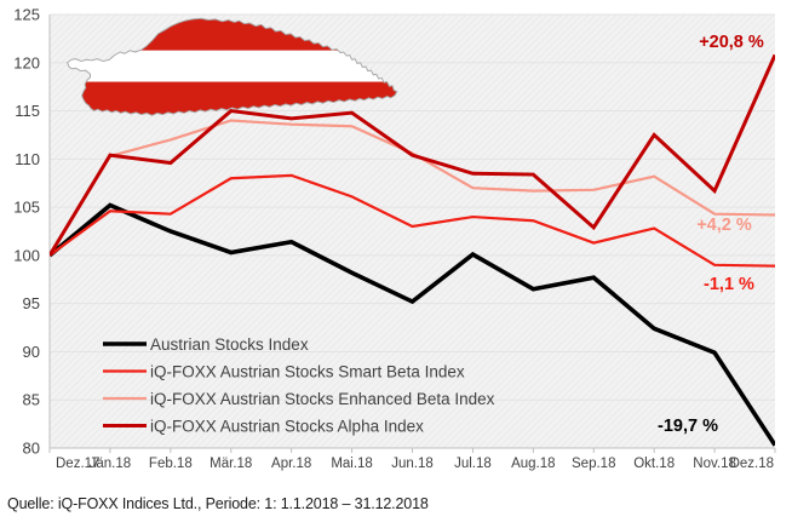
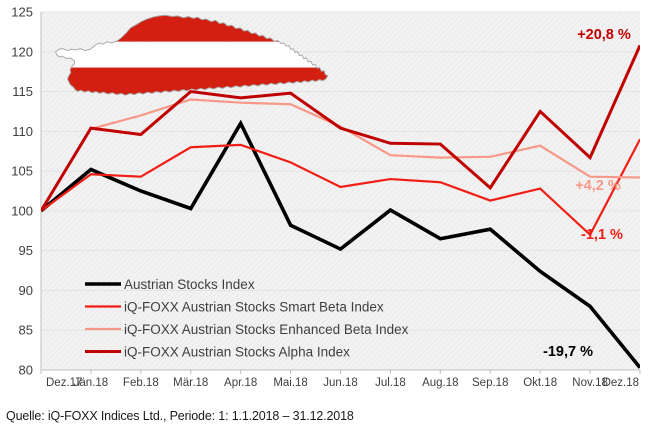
Austrian Stocks Index/Apr.18: 101 -> 111
Austrian Stocks Index/Nov.18: 90 -> 88
iQ-FOXX Austrian Stocks Smart Beta Index/Nov.18: 99 -> 97
iQ-FOXX Austrian Stocks Smart Beta Index/Dez.18: 99 -> 109
